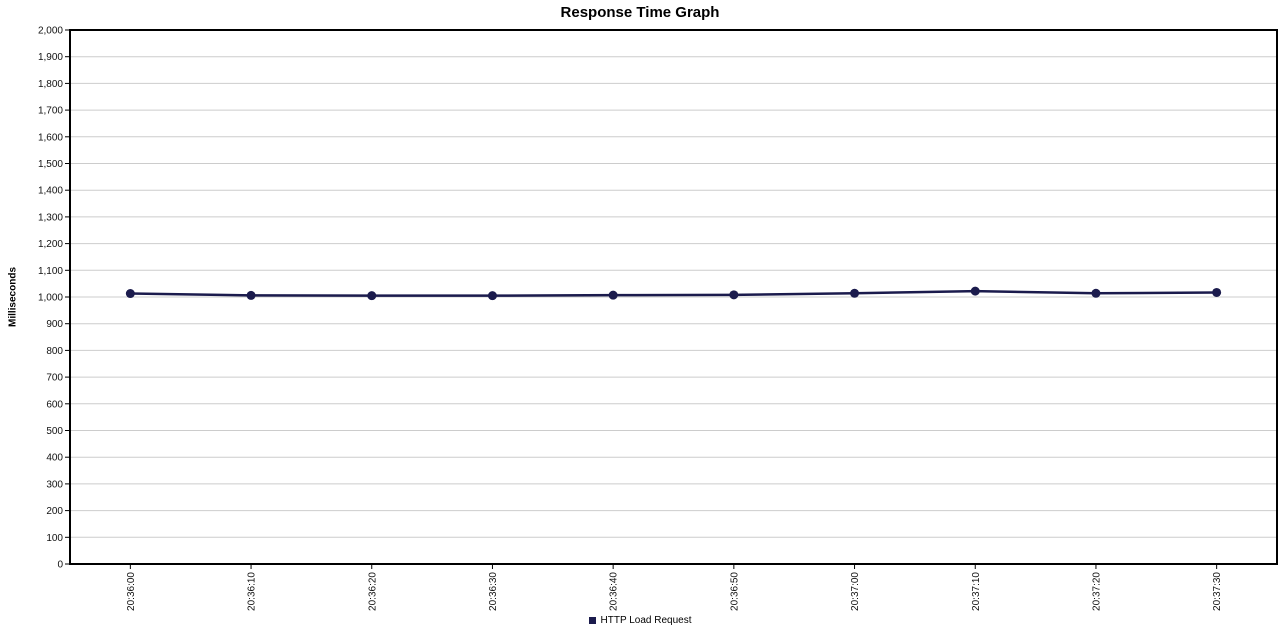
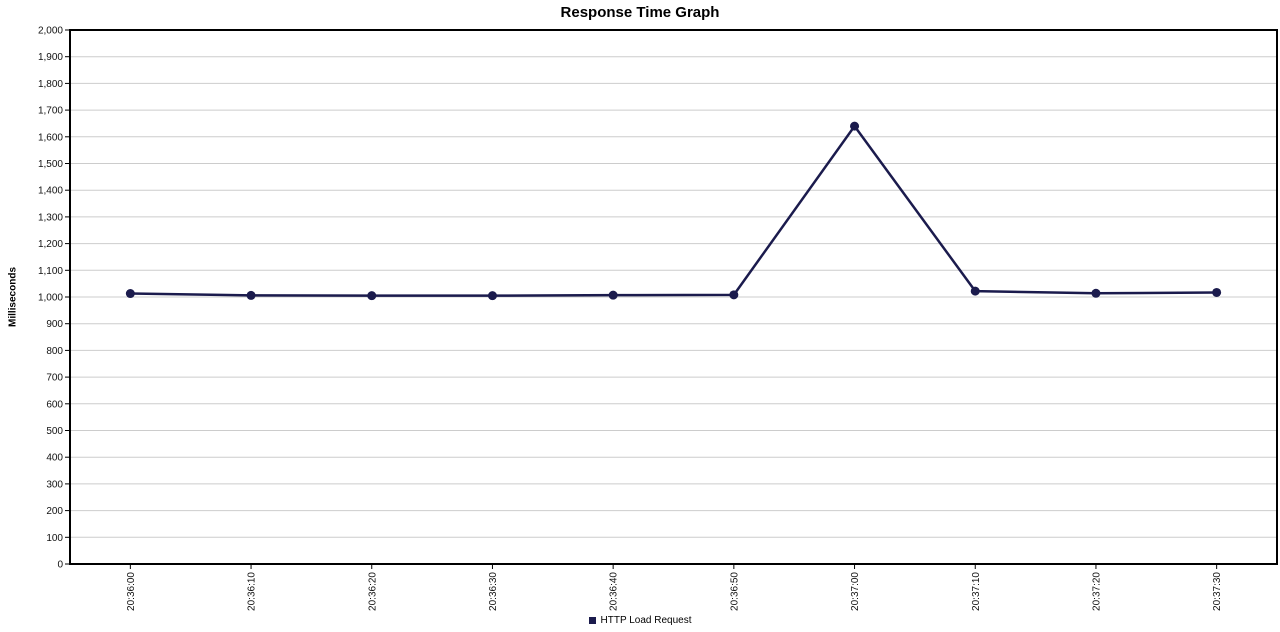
20:37:00: 1010 -> 1640
